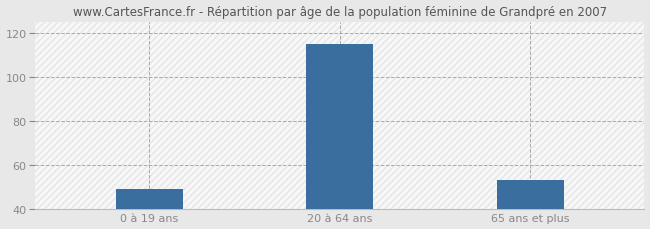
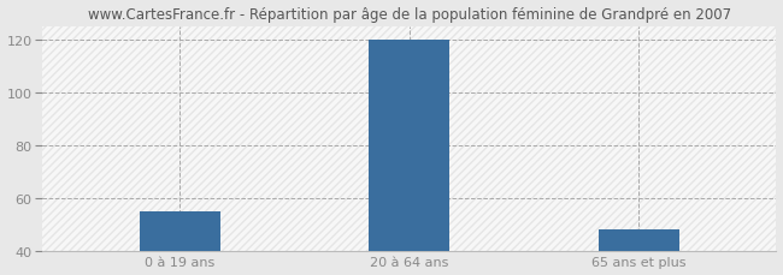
0 à 19 ans: 49 -> 55
20 à 64 ans: 115 -> 120
65 ans et plus: 53 -> 48
